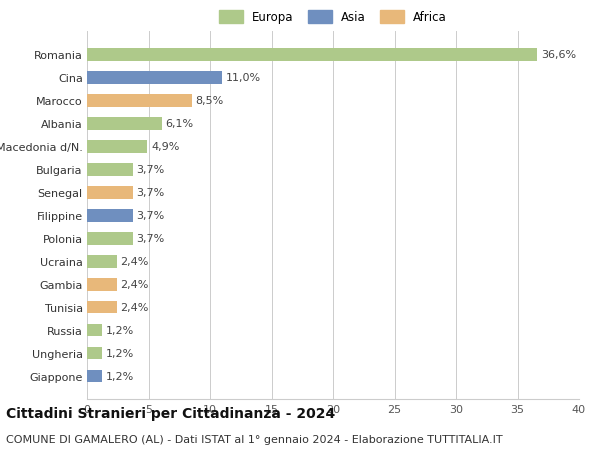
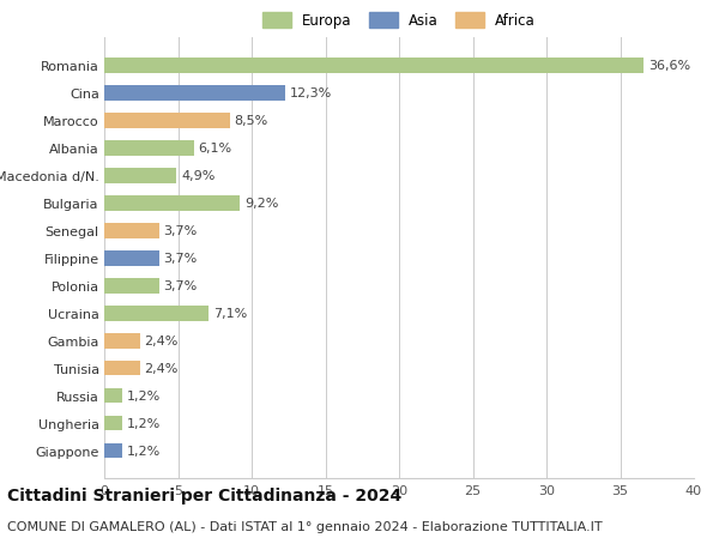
Cina: 11,0% -> 12,3%
Bulgaria: 3,7% -> 9,2%
Ucraina: 2,4% -> 7,1%
